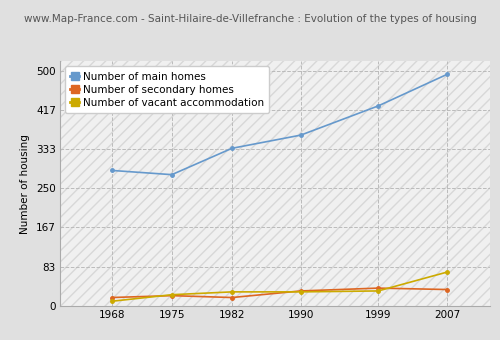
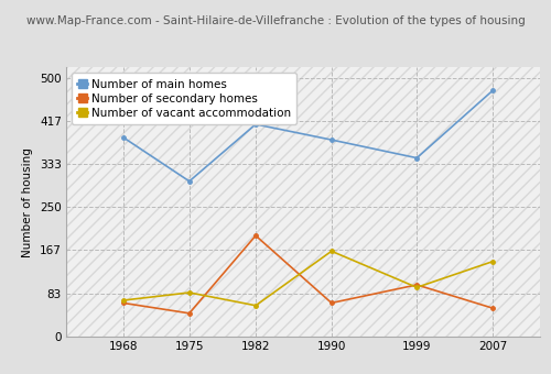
Number of main homes/1968: 288 -> 385
Number of secondary homes/1968: 18 -> 65
Number of vacant accommodation/1968: 10 -> 70
Number of main homes/1975: 279 -> 300
Number of secondary homes/1975: 22 -> 45
Number of vacant accommodation/1975: 24 -> 85
Number of main homes/1982: 335 -> 410
Number of secondary homes/1982: 18 -> 195
Number of vacant accommodation/1982: 30 -> 60
Number of main homes/1990: 363 -> 380
Number of secondary homes/1990: 32 -> 65
Number of vacant accommodation/1990: 30 -> 165
Number of main homes/1999: 425 -> 345
Number of secondary homes/1999: 38 -> 100
Number of vacant accommodation/1999: 32 -> 95
Number of main homes/2007: 492 -> 475
Number of secondary homes/2007: 35 -> 55
Number of vacant accommodation/2007: 72 -> 145
